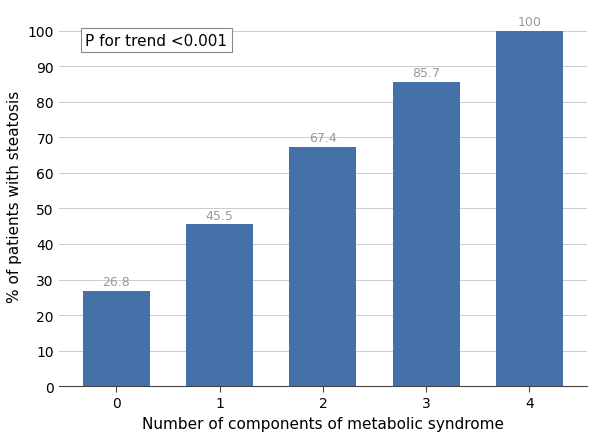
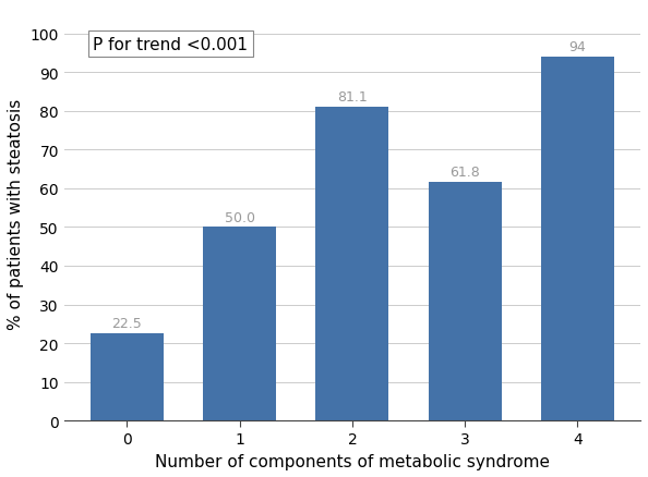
0: 26.8 -> 22.5
1: 45.5 -> 50.0
2: 67.4 -> 81.1
3: 85.7 -> 61.8
4: 100 -> 94
